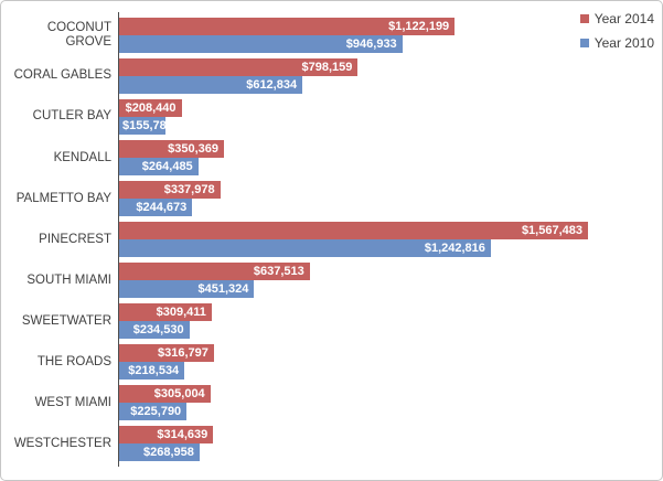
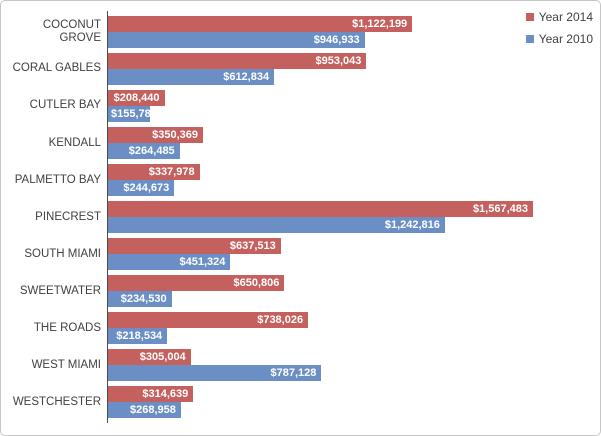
Year 2014/CORAL GABLES: $798,159 -> $953,043
Year 2014/SWEETWATER: $309,411 -> $650,806
Year 2014/THE ROADS: $316,797 -> $738,026
Year 2010/WEST MIAMI: $225,790 -> $787,128
